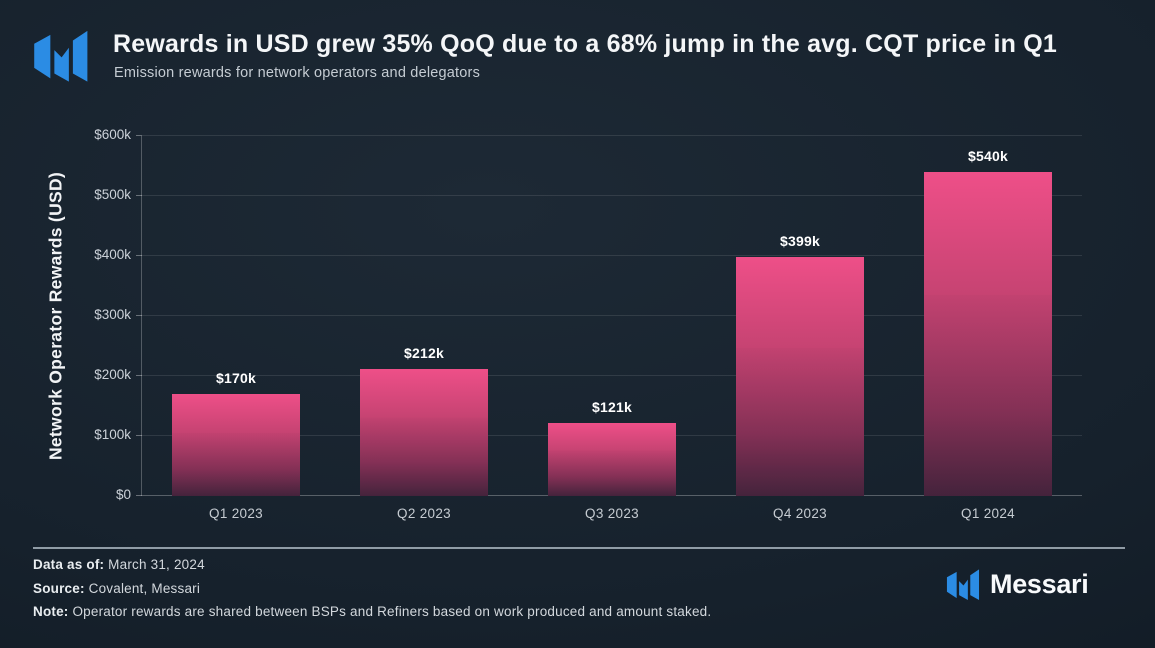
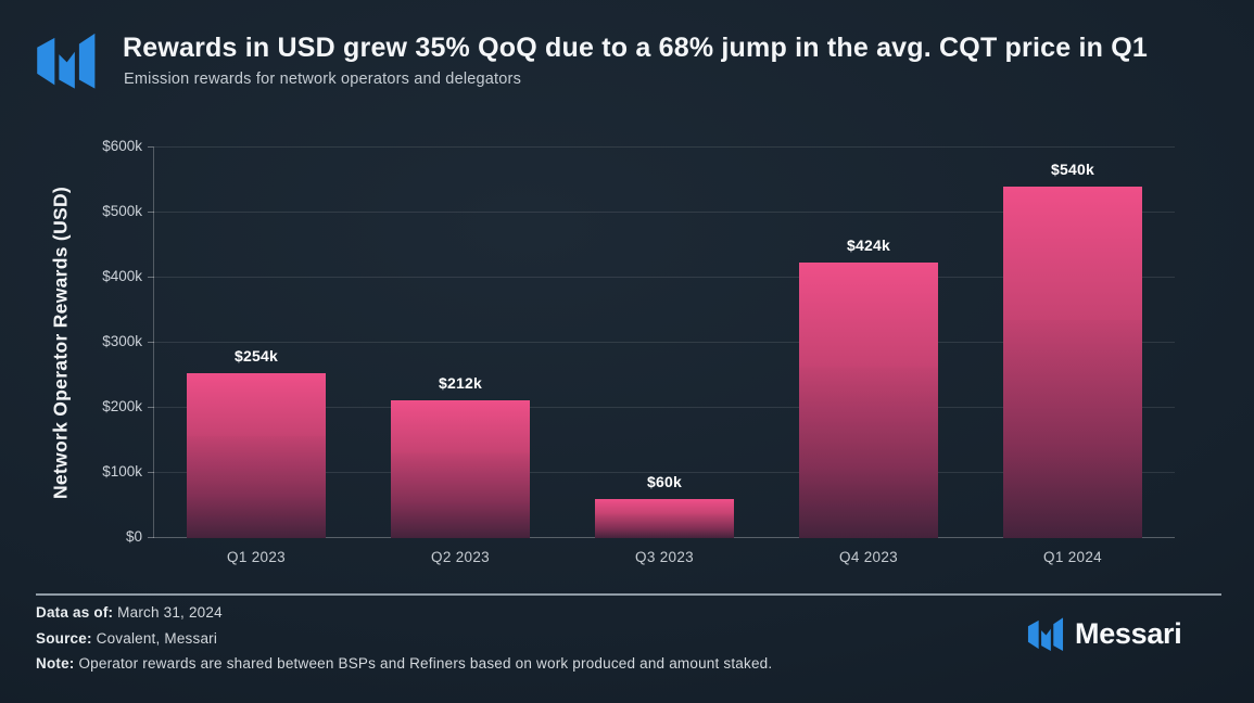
Q1 2023: $170k -> $254k
Q3 2023: $121k -> $60k
Q4 2023: $399k -> $424k
